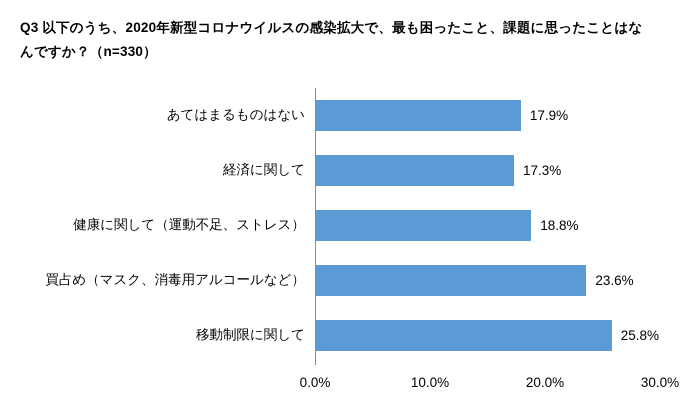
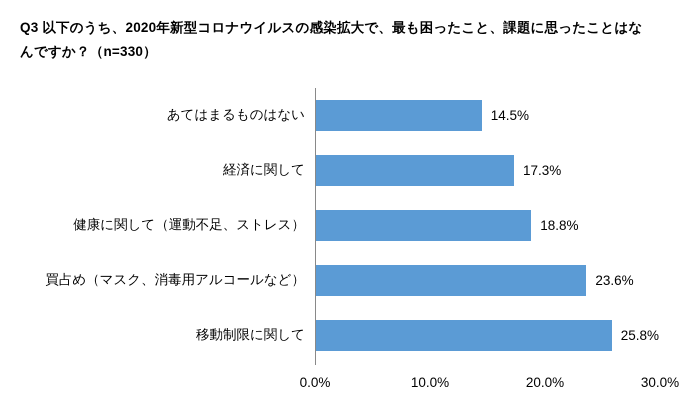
あてはまるものはない: 17.9% -> 14.5%
